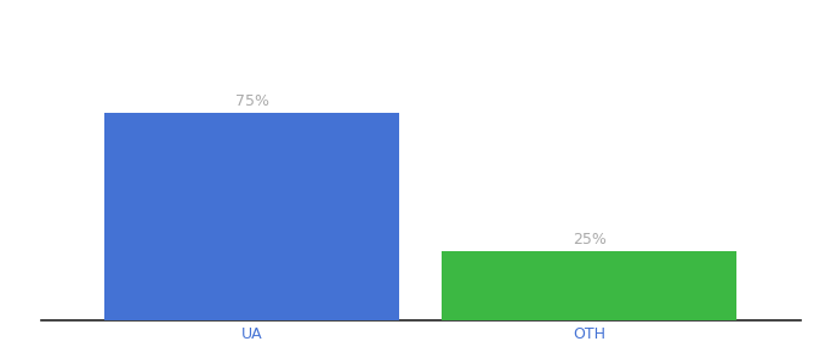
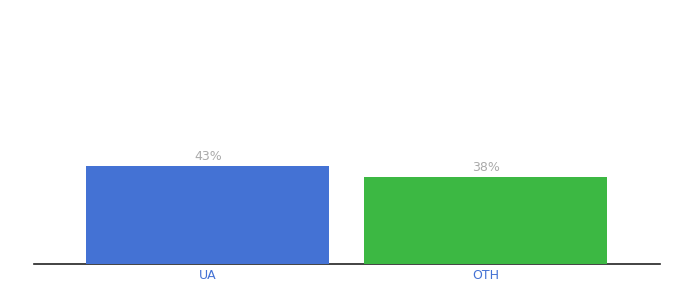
UA: 75% -> 43%
OTH: 25% -> 38%
